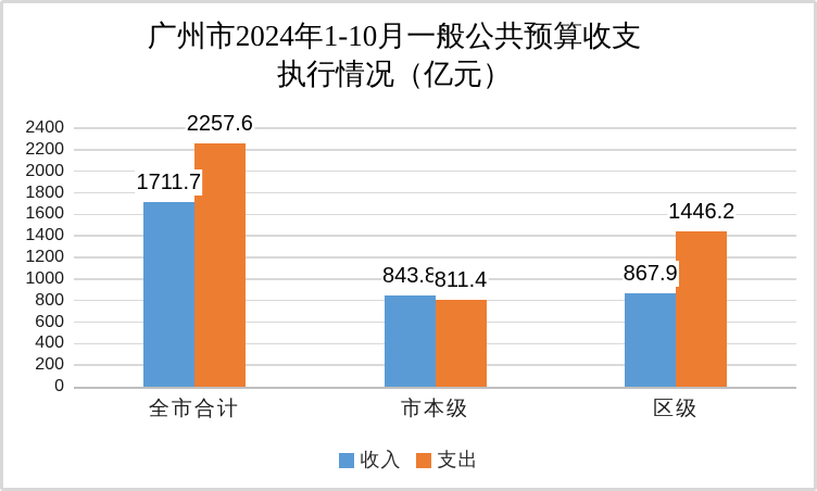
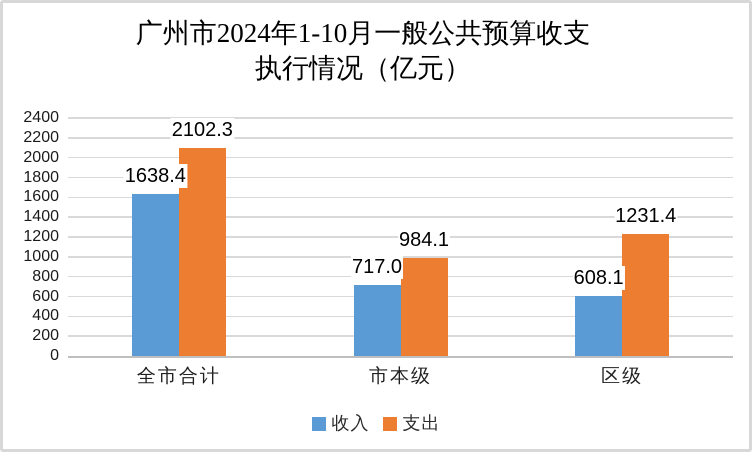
收入/全市合计: 1711.7 -> 1638.4
支出/全市合计: 2257.6 -> 2102.3
收入/市本级: 843.8 -> 717.0
支出/市本级: 811.4 -> 984.1
收入/区级: 867.9 -> 608.1
支出/区级: 1446.2 -> 1231.4
